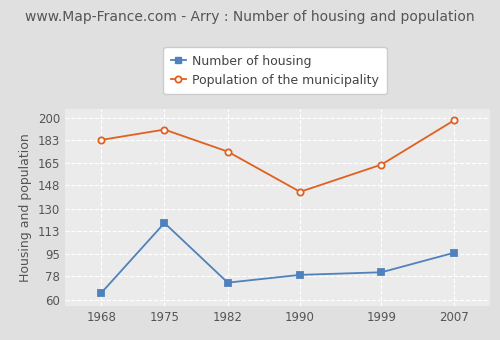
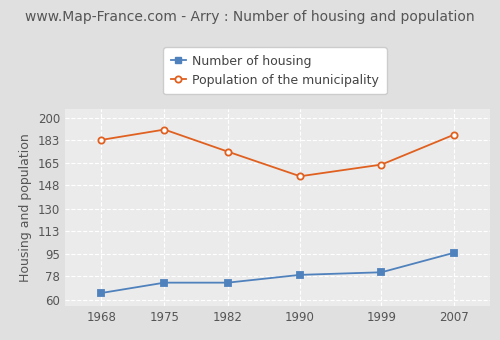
Number of housing/1975: 119 -> 73
Population of the municipality/1990: 143 -> 155
Population of the municipality/2007: 198 -> 187
